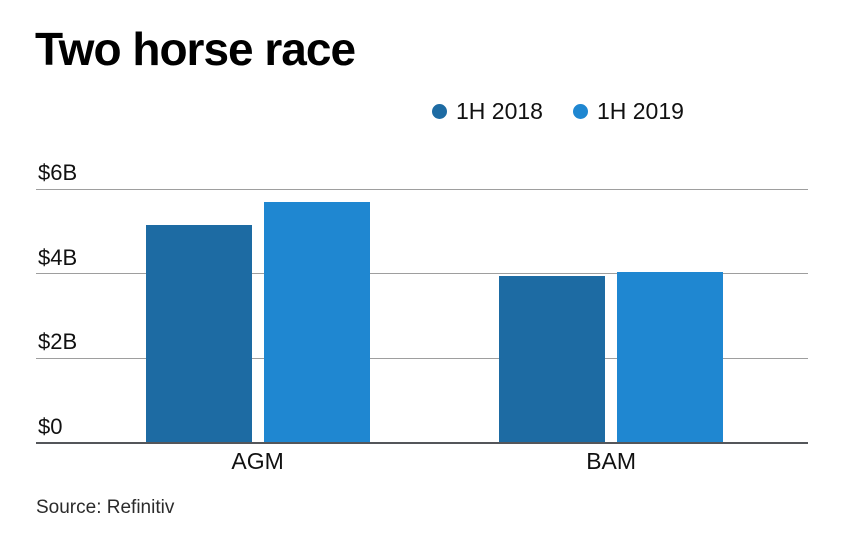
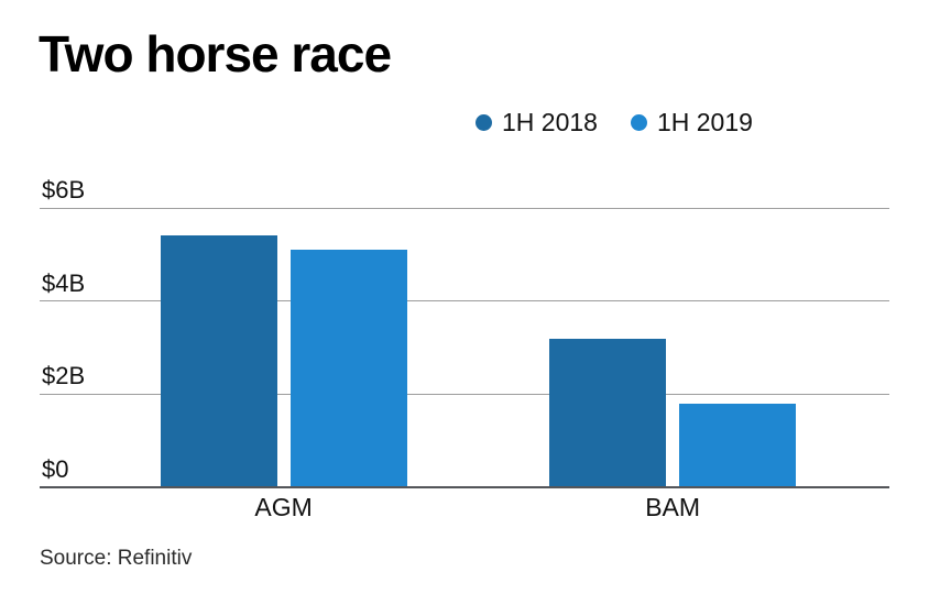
1H 2018/AGM: $5.2B -> $5.4B
1H 2019/AGM: $5.7B -> $5.1B
1H 2018/BAM: $4.0B -> $3.2B
1H 2019/BAM: $4.0B -> $1.8B
